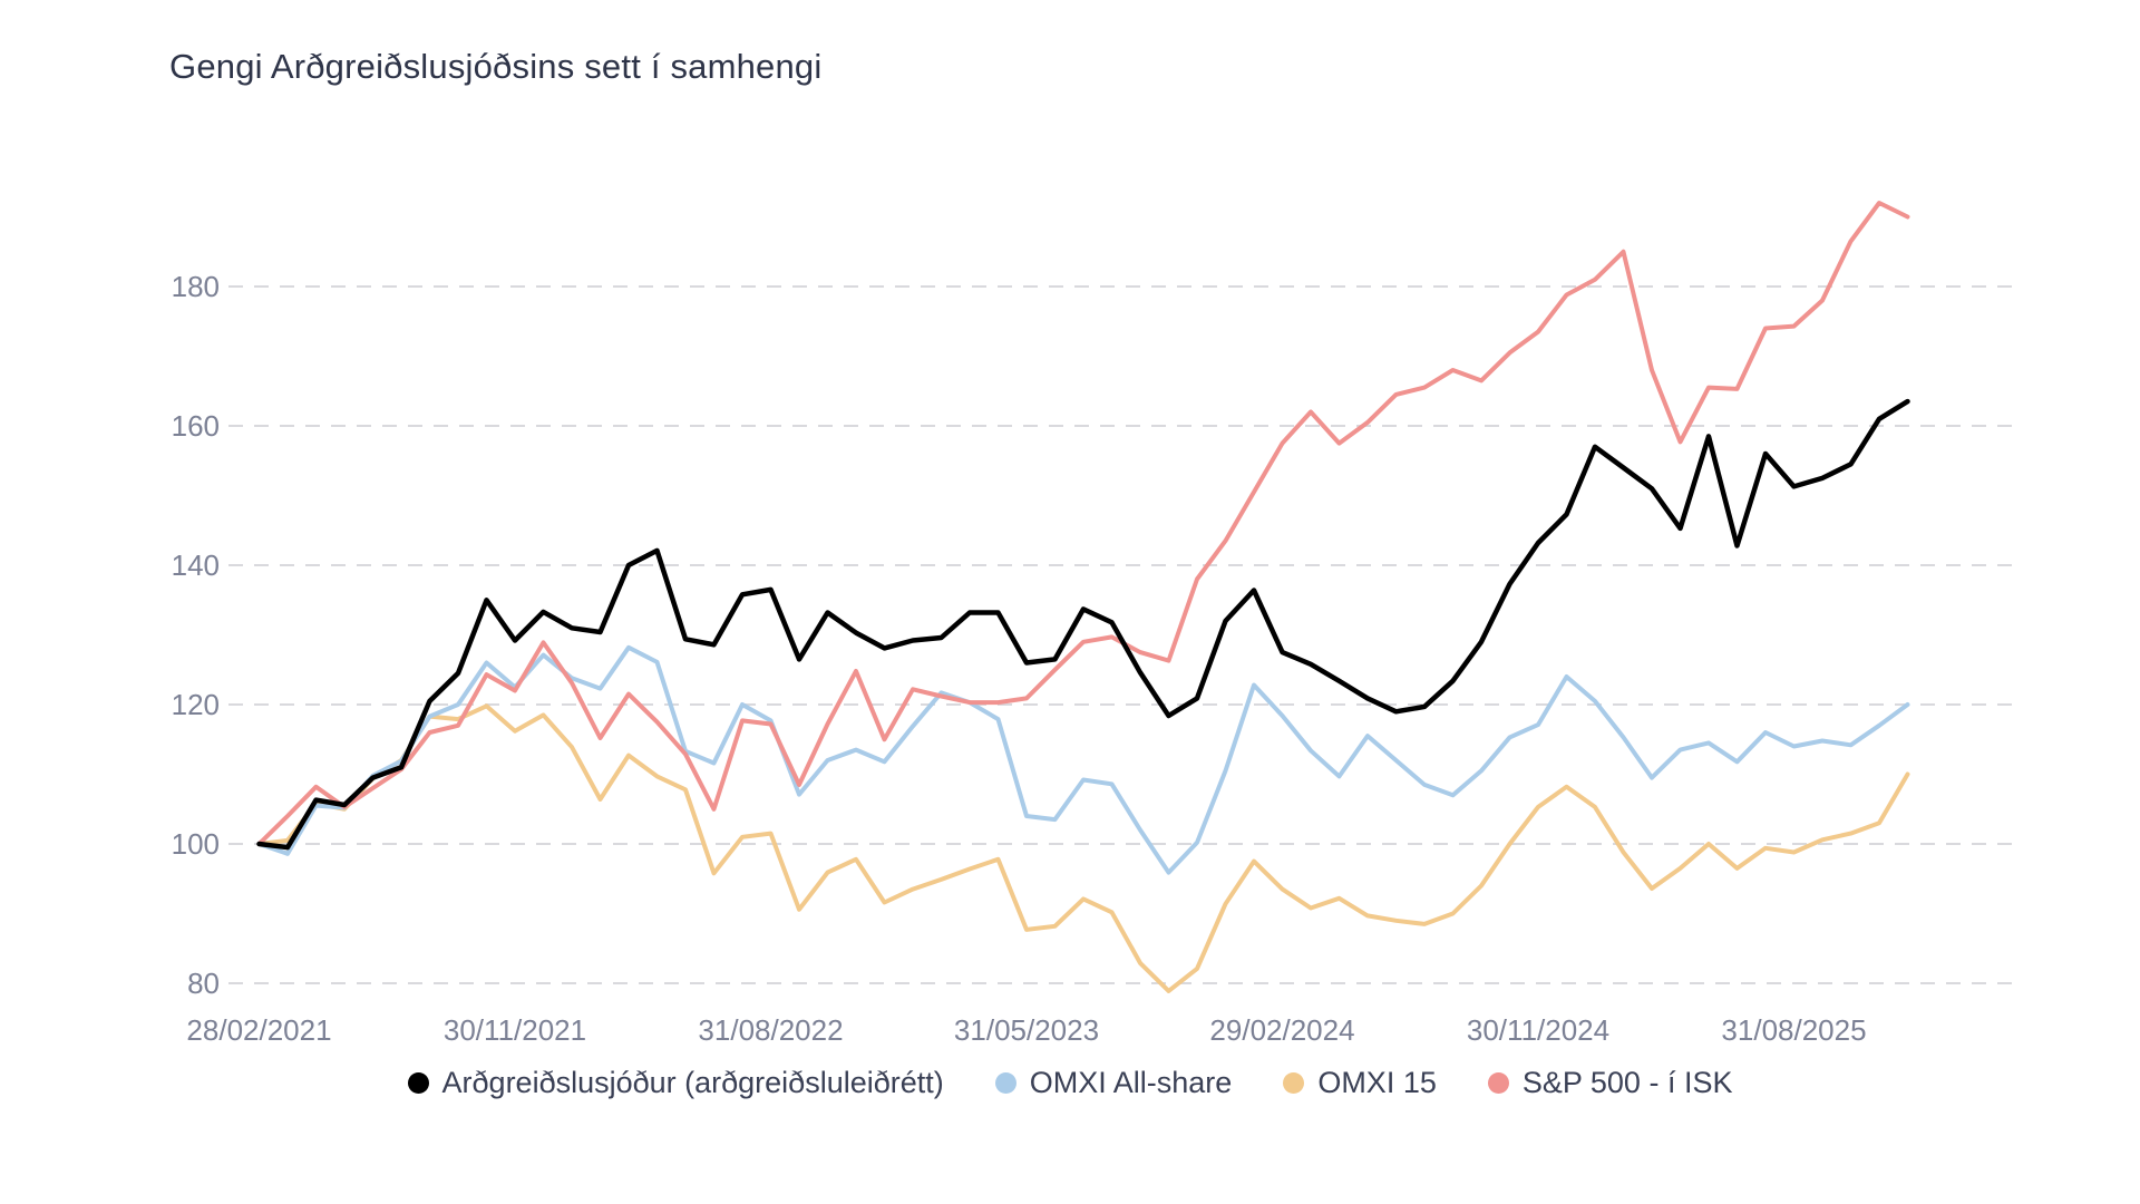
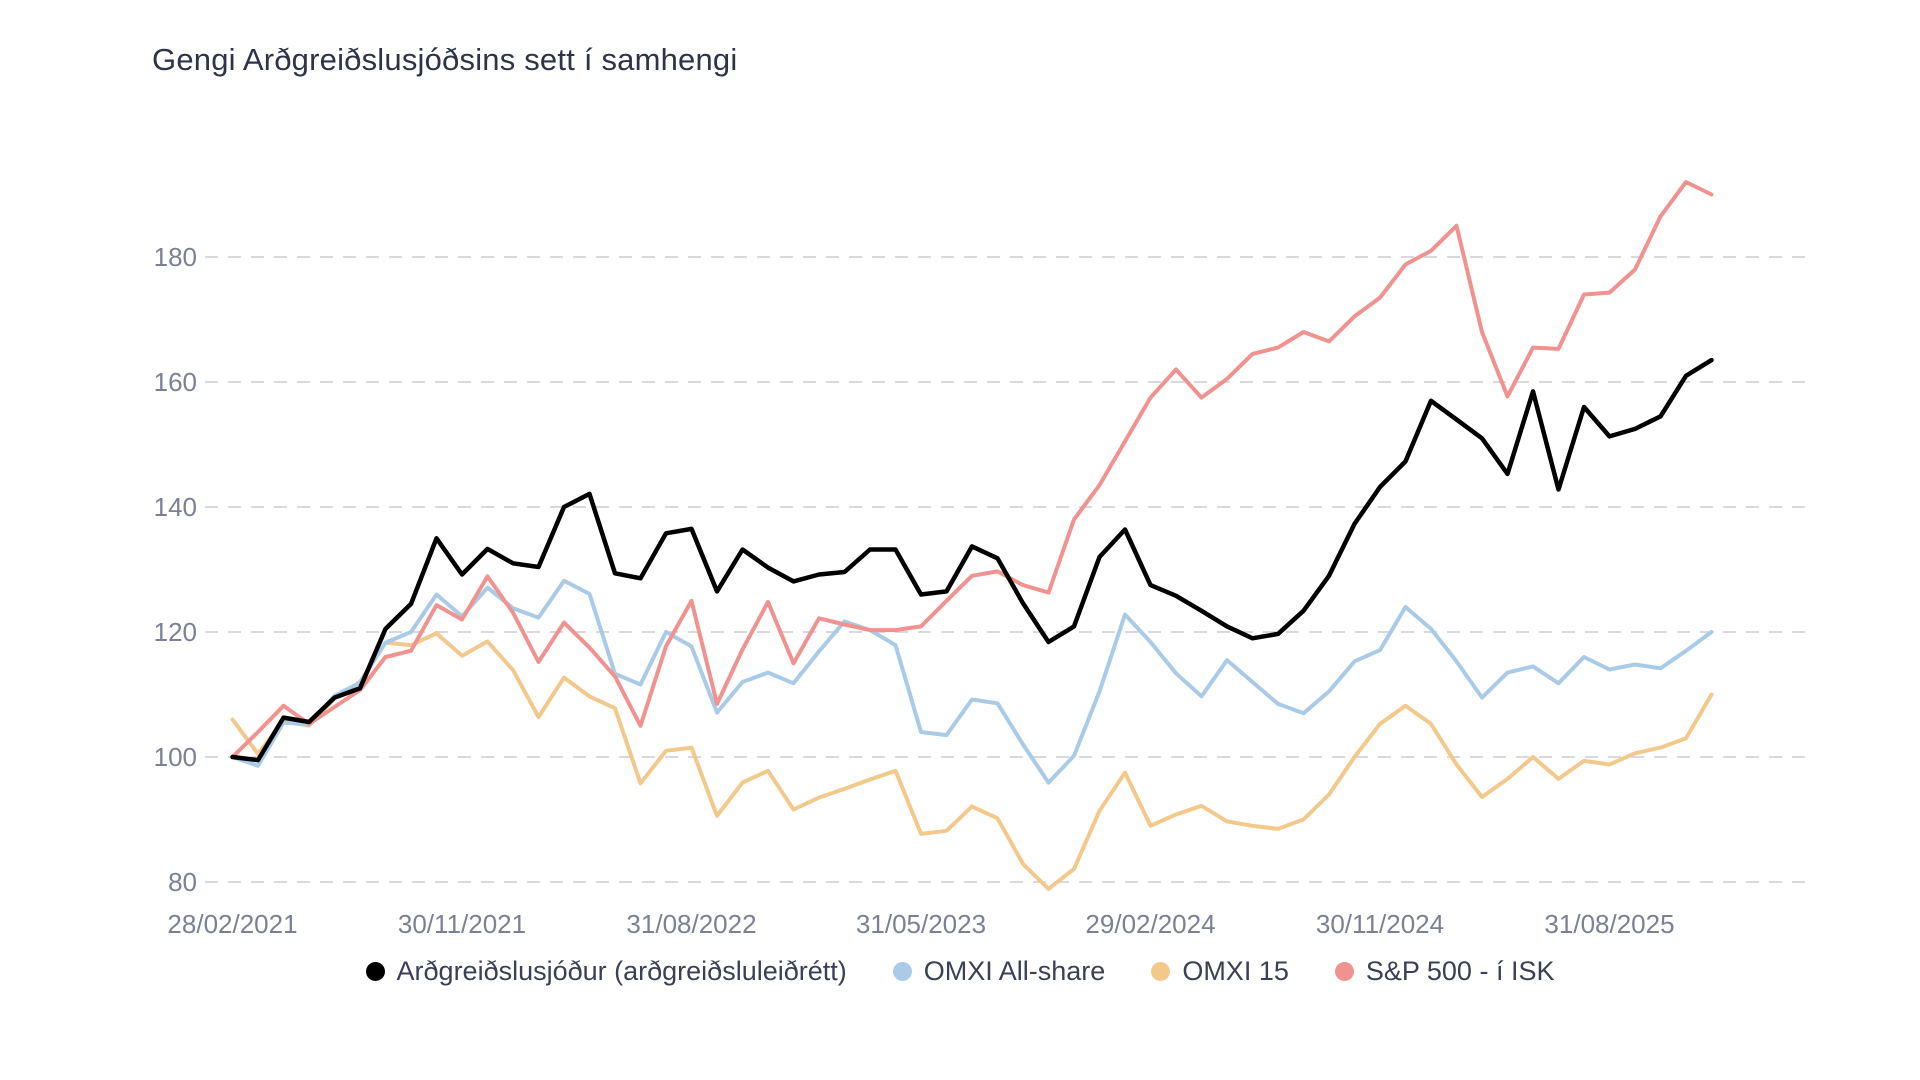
OMXI 15/28/02/2021: 100 -> 106
S&P 500 - í ISK/31/08/2022: 117 -> 125
OMXI 15/29/02/2024: 94 -> 89
